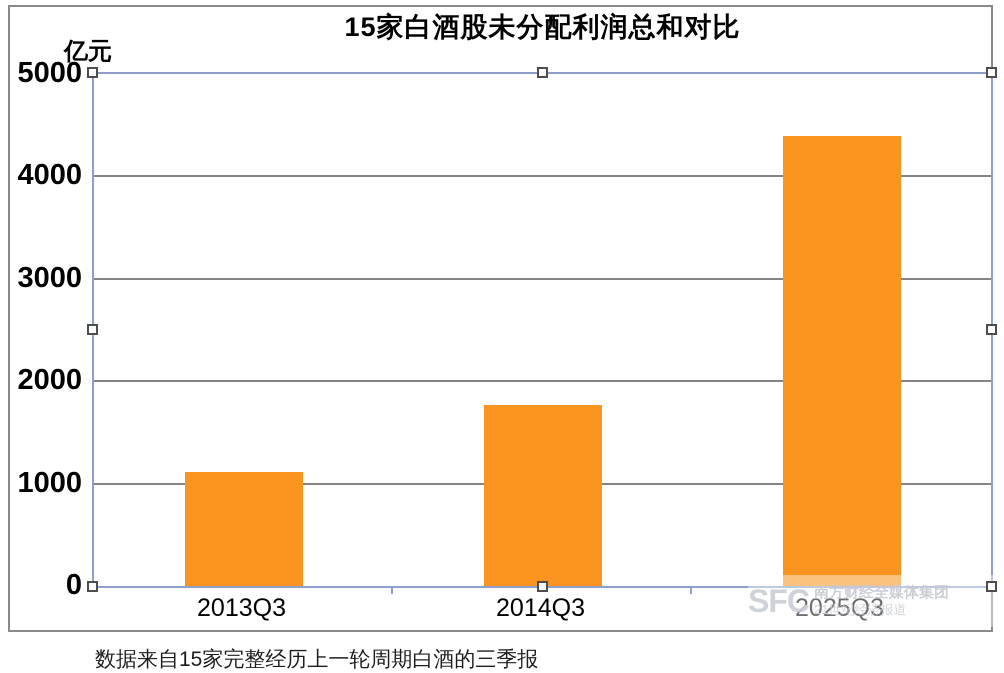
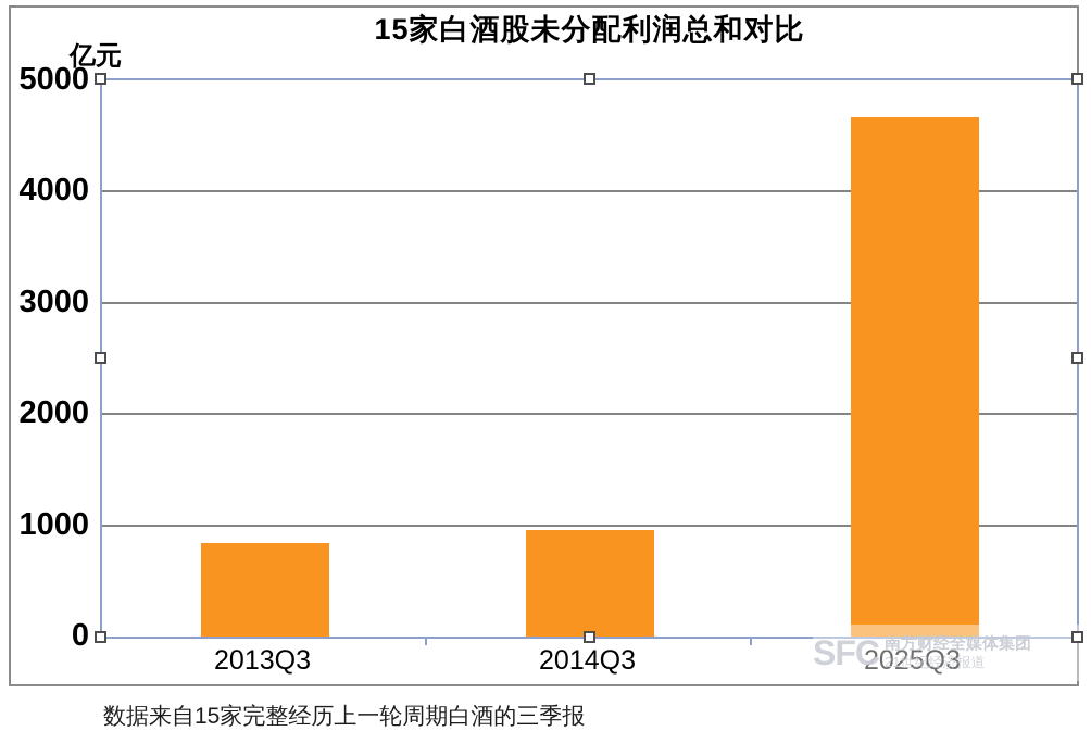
2013Q3: 1110 -> 840
2014Q3: 1770 -> 960
2025Q3: 4390 -> 4670
